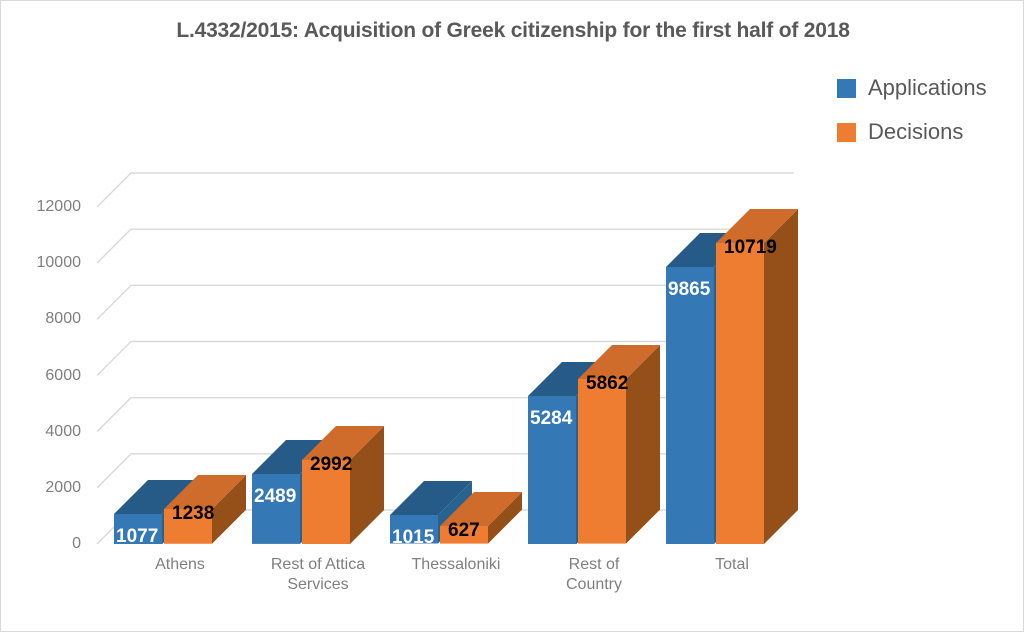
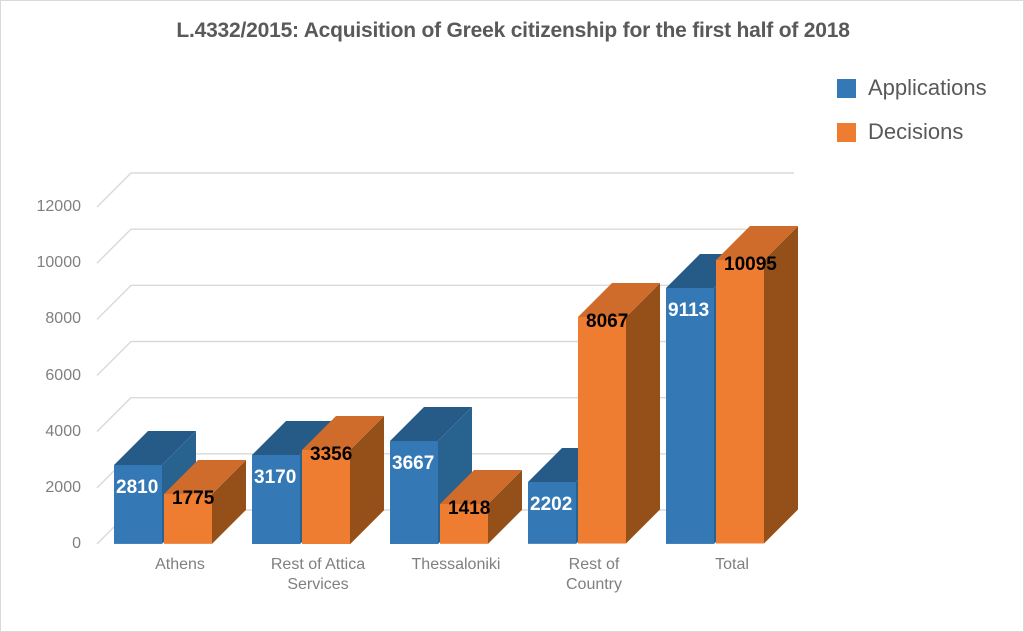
Applications/Athens: 1077 -> 2810
Decisions/Athens: 1238 -> 1775
Applications/Rest of Attica Services: 2489 -> 3170
Decisions/Rest of Attica Services: 2992 -> 3356
Applications/Thessaloniki: 1015 -> 3667
Decisions/Thessaloniki: 627 -> 1418
Applications/Rest of Country: 5284 -> 2202
Decisions/Rest of Country: 5862 -> 8067
Applications/Total: 9865 -> 9113
Decisions/Total: 10719 -> 10095
